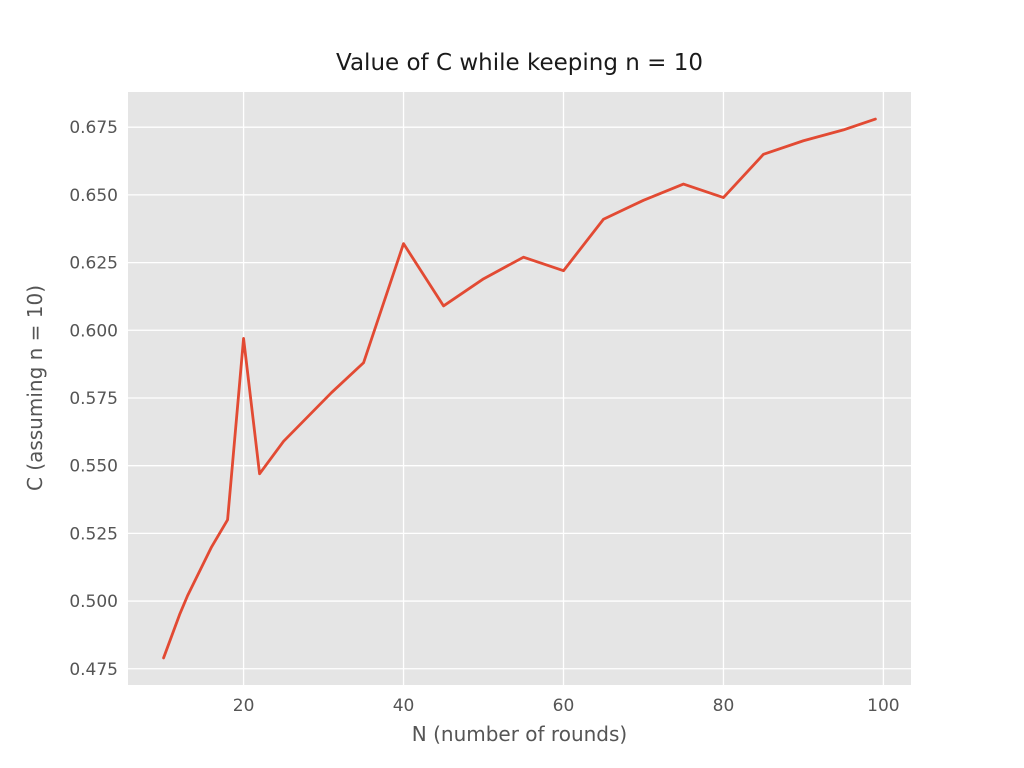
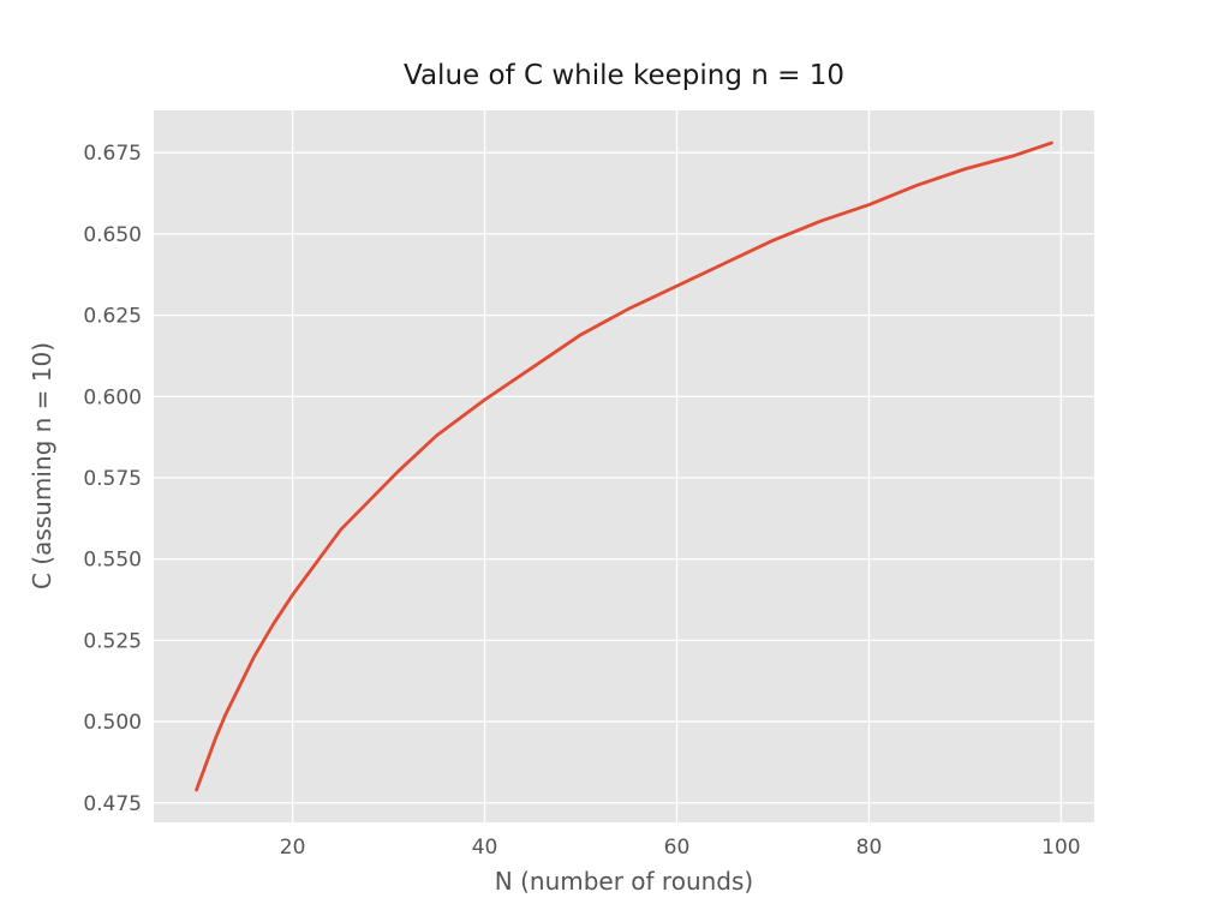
20: 0.597 -> 0.539
40: 0.632 -> 0.599
60: 0.622 -> 0.634
80: 0.649 -> 0.659
